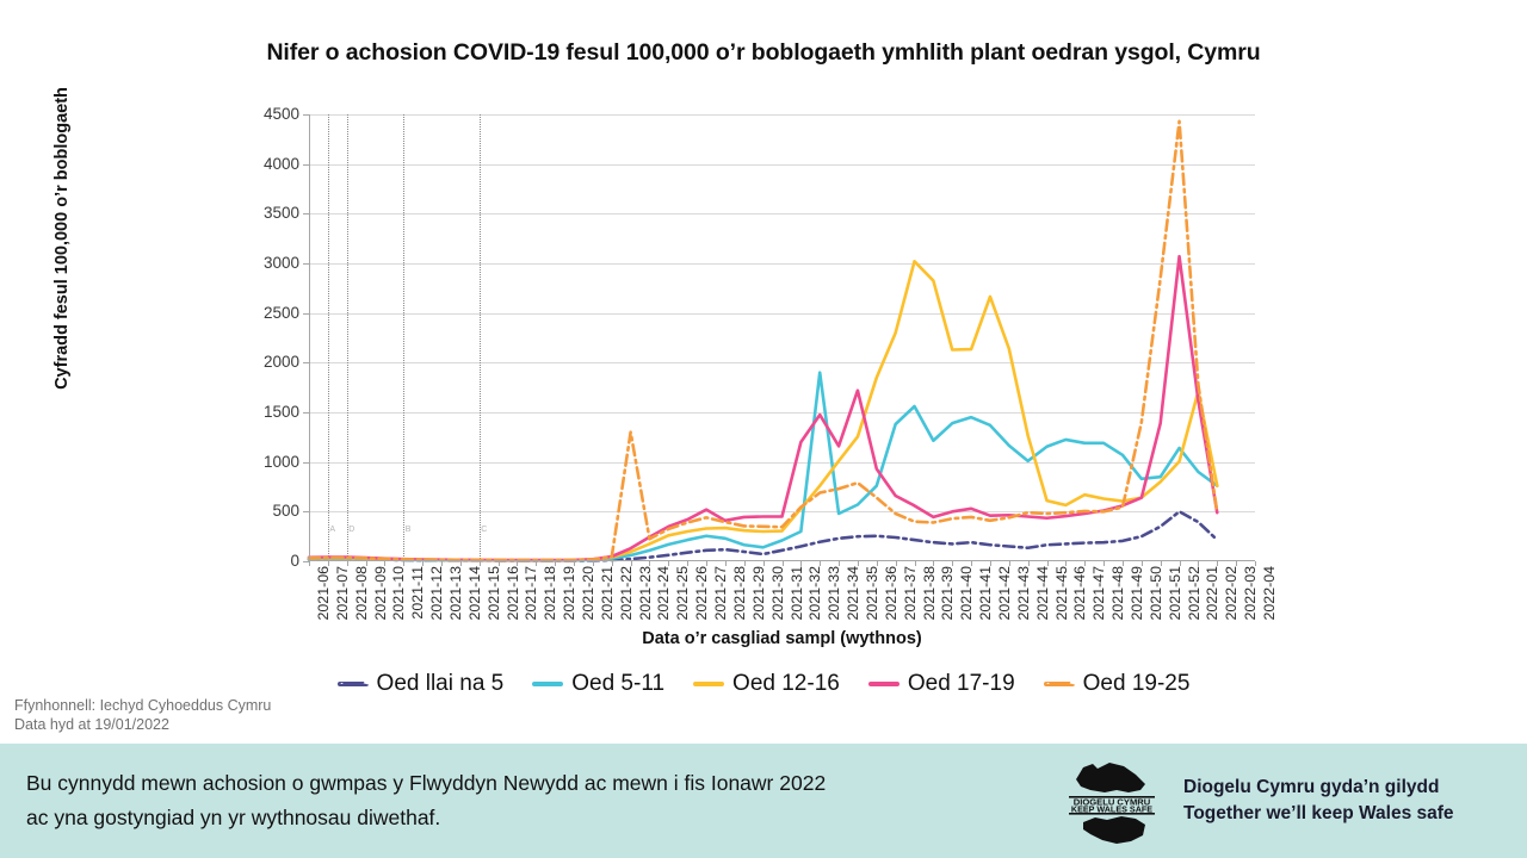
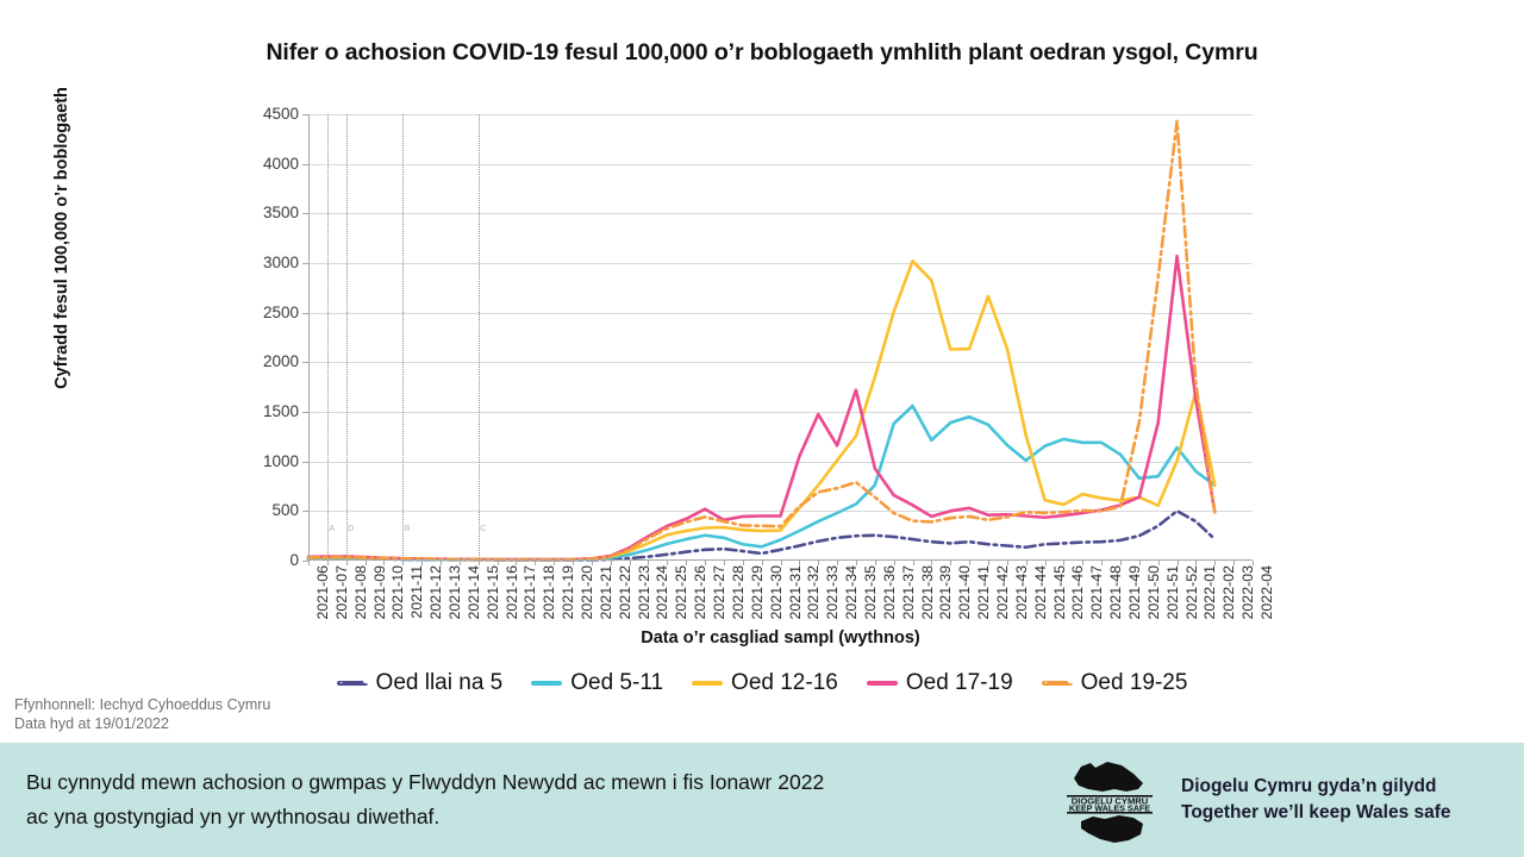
Oed 19-25/2021-23: 1300 -> 100
Oed 17-19/2021-32: 1200 -> 1000
Oed 5-11/2021-33: 1900 -> 400
Oed 12-16/2021-37: 2300 -> 2500
Oed 12-16/2021-51: 800 -> 600
